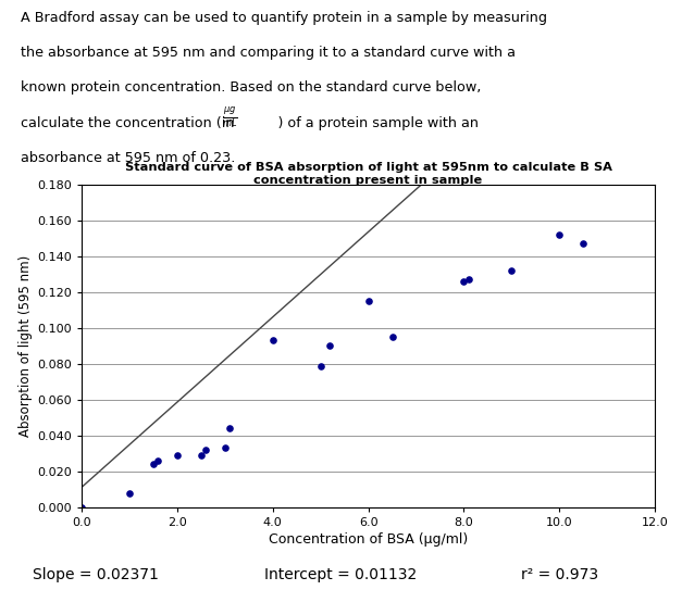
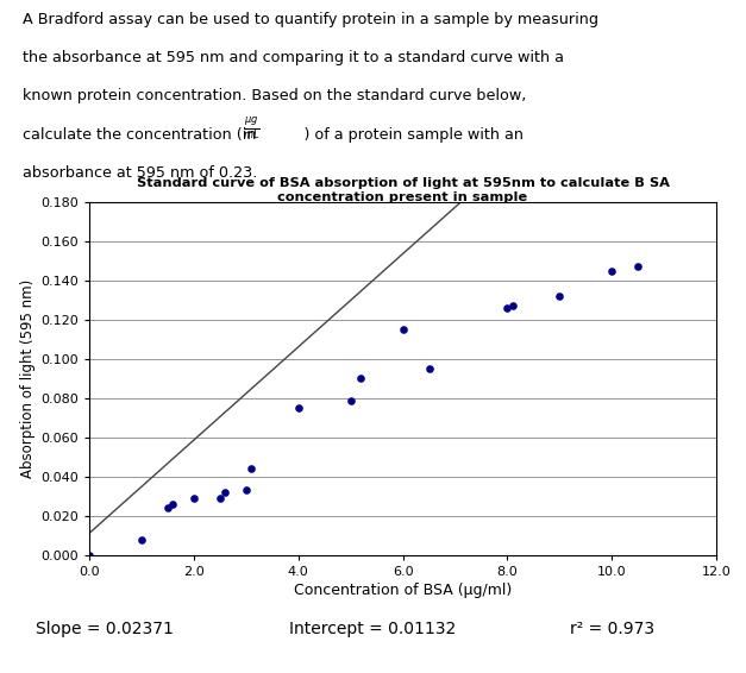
4.0: 0.093 -> 0.075
10.0: 0.152 -> 0.145
